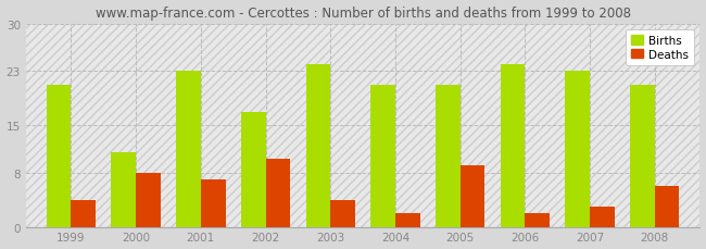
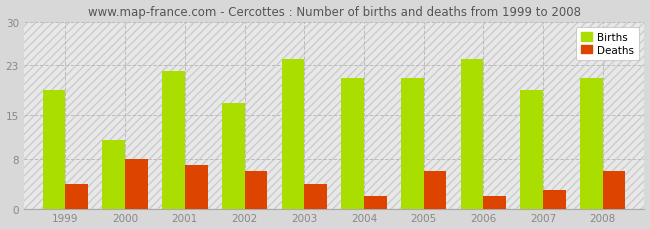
Births/1999: 21 -> 19
Births/2001: 23 -> 22
Deaths/2002: 10 -> 6
Deaths/2005: 9 -> 6
Births/2007: 23 -> 19
